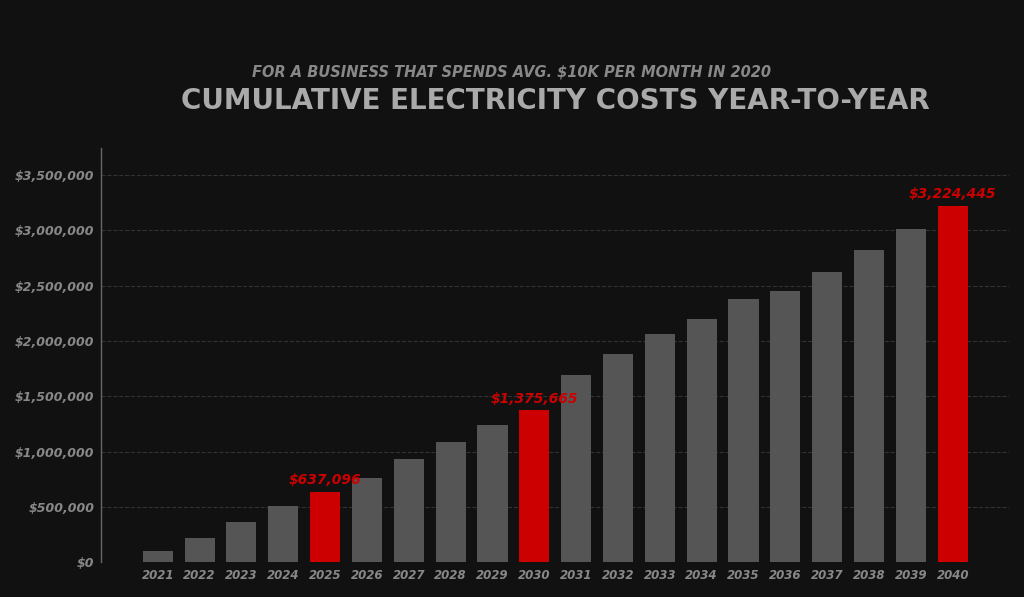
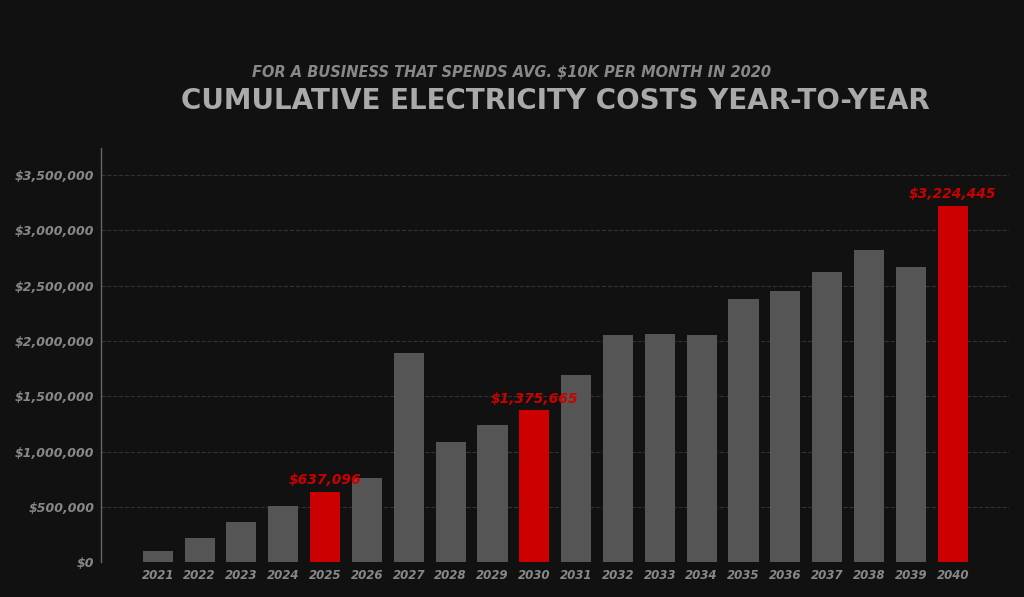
2027: $930,000 -> $1,890,000
2032: $1,880,000 -> $2,050,000
2034: $2,200,000 -> $2,050,000
2039: $3,010,000 -> $2,670,000
